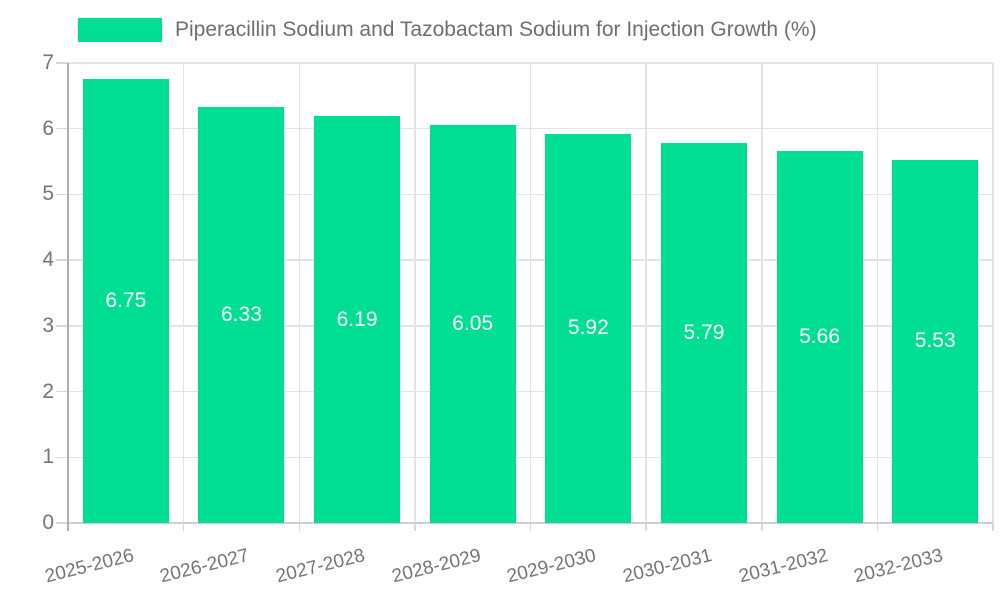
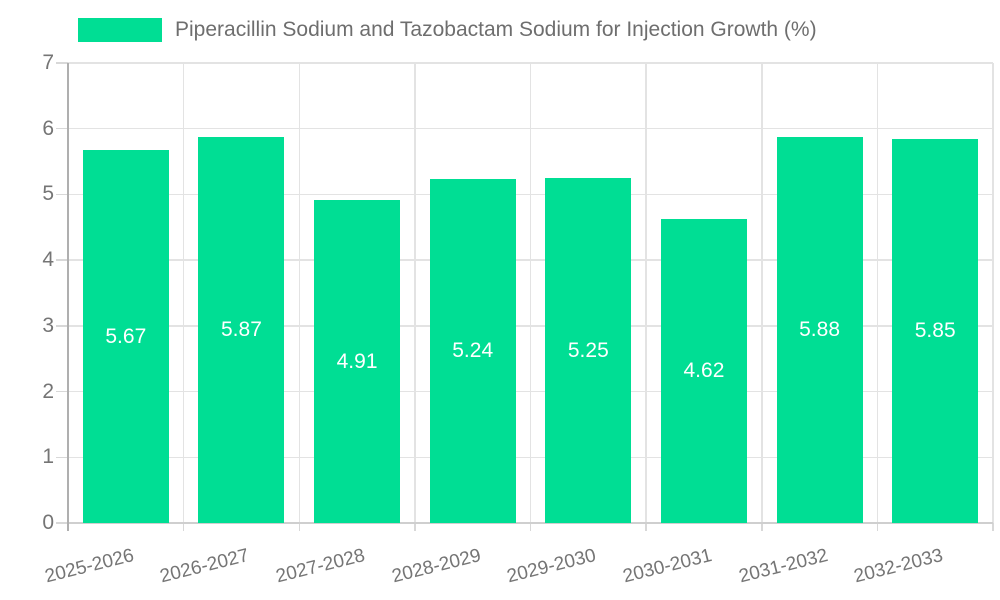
2025-2026: 6.75 -> 5.67
2026-2027: 6.33 -> 5.87
2027-2028: 6.19 -> 4.91
2028-2029: 6.05 -> 5.24
2029-2030: 5.92 -> 5.25
2030-2031: 5.79 -> 4.62
2031-2032: 5.66 -> 5.88
2032-2033: 5.53 -> 5.85
